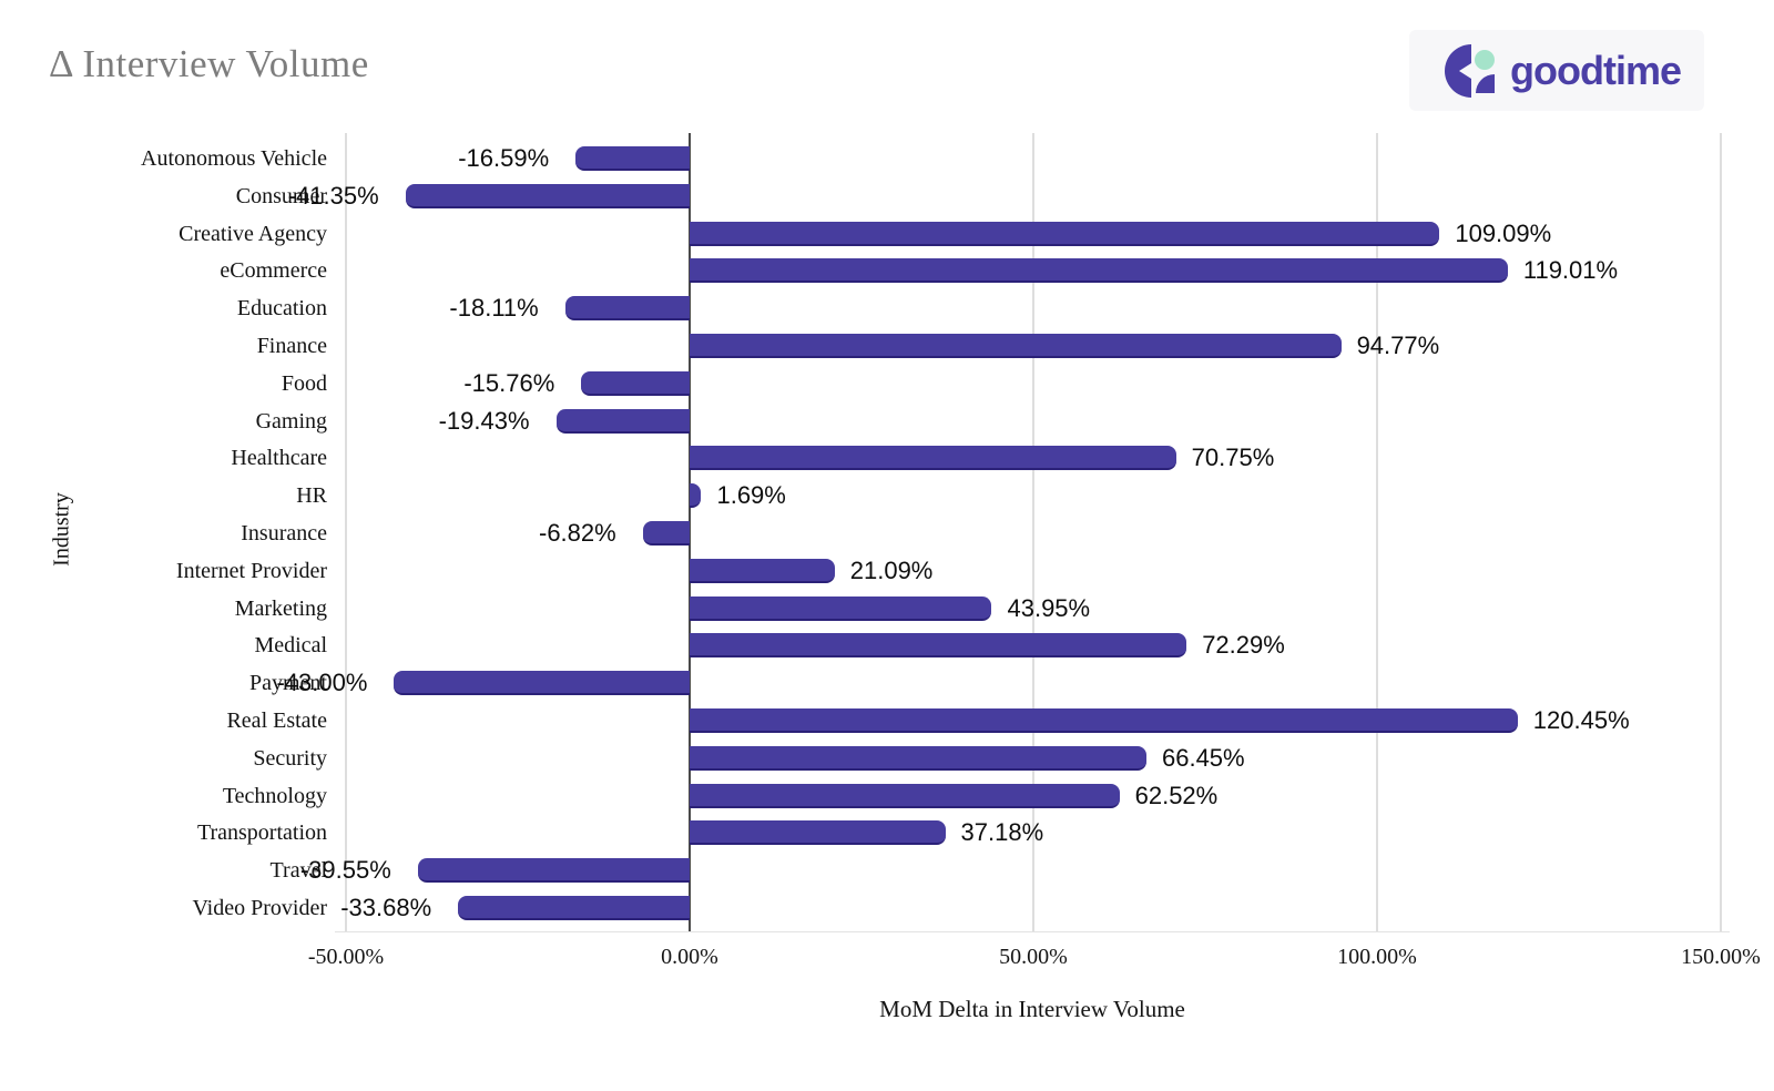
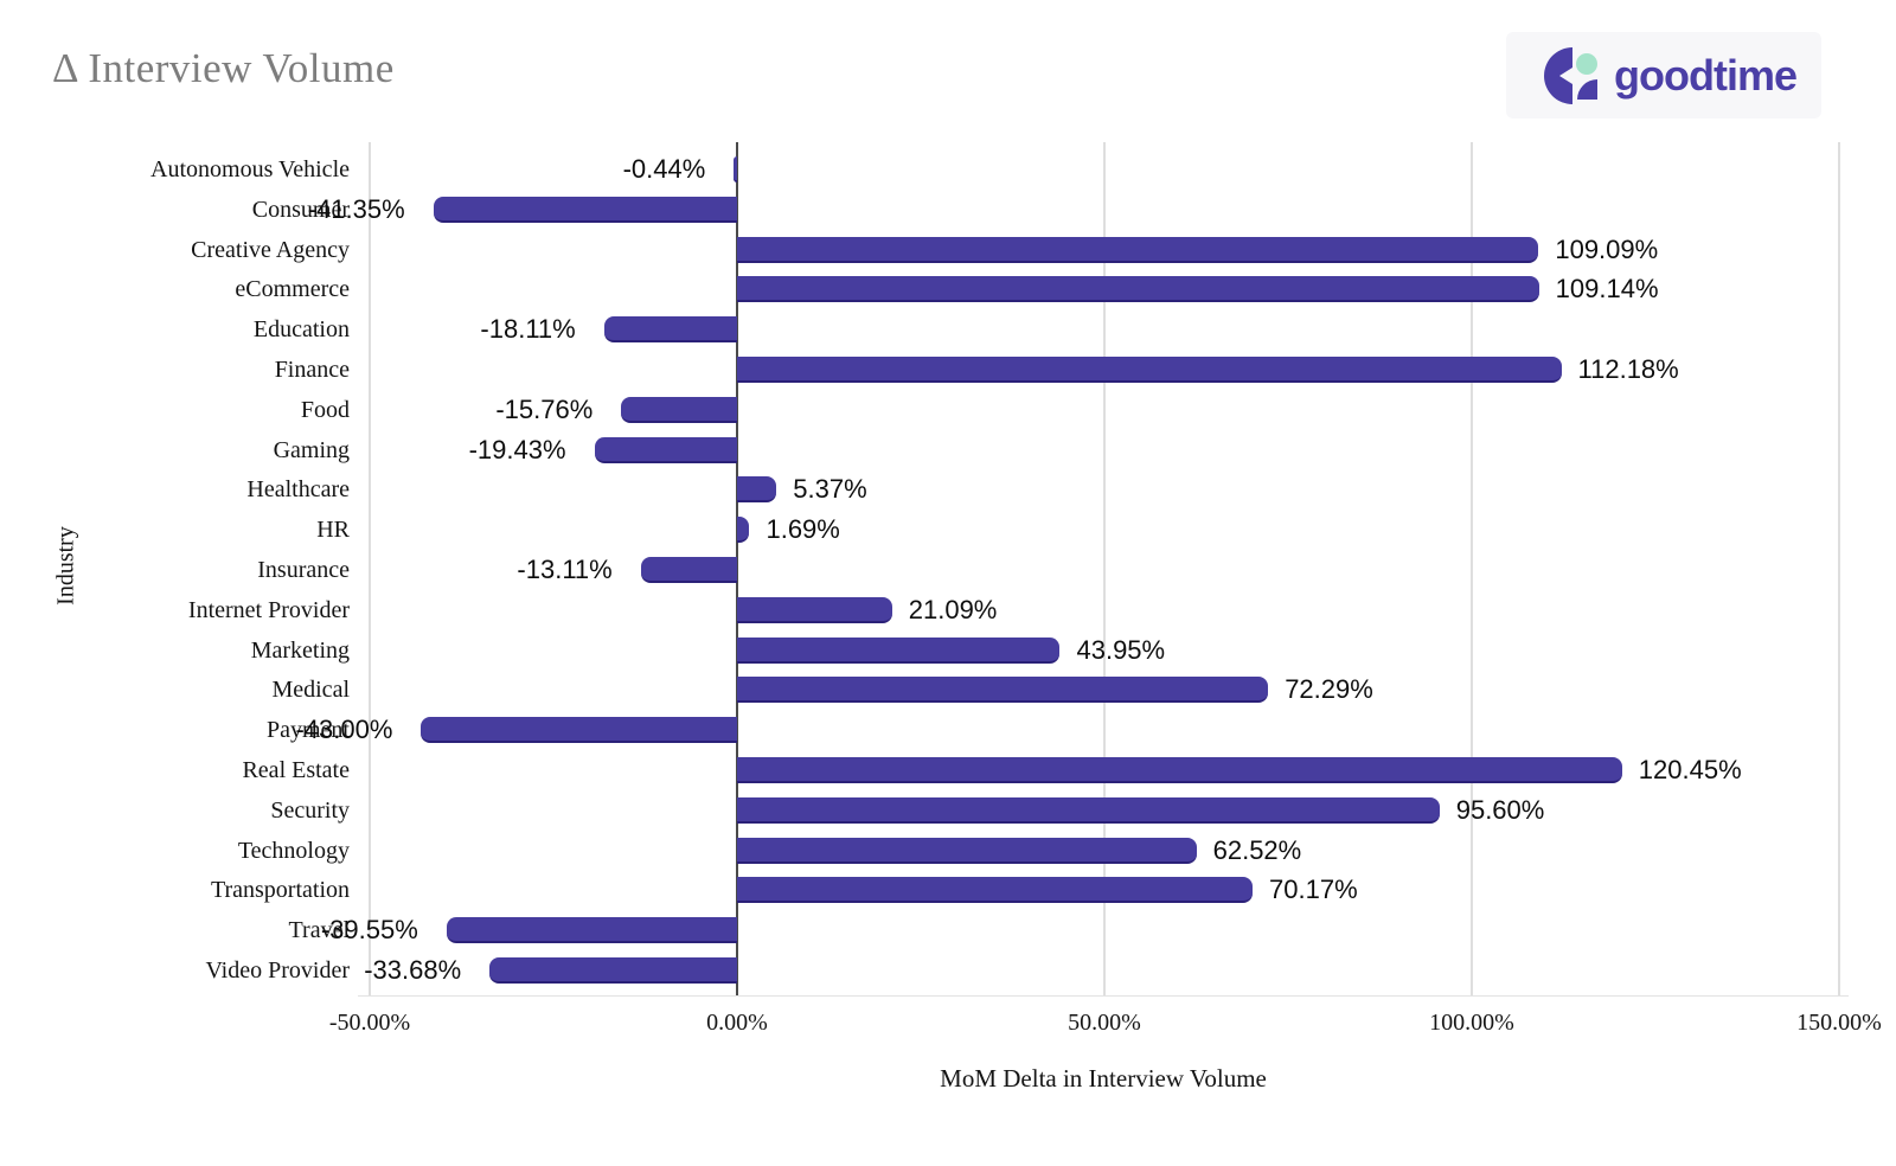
Autonomous Vehicle: -16.59% -> -0.44%
eCommerce: 119.01% -> 109.14%
Finance: 94.77% -> 112.18%
Healthcare: 70.75% -> 5.37%
Insurance: -6.82% -> -13.11%
Security: 66.45% -> 95.60%
Transportation: 37.18% -> 70.17%
